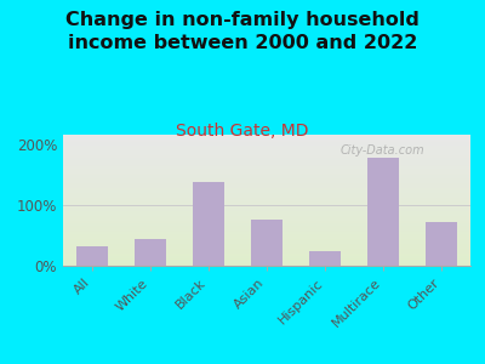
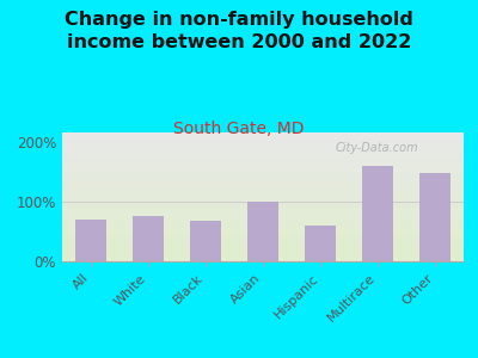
All: 32% -> 70%
White: 44% -> 75%
Black: 138% -> 68%
Asian: 76% -> 100%
Hispanic: 24% -> 60%
Multirace: 178% -> 160%
Other: 72% -> 148%
